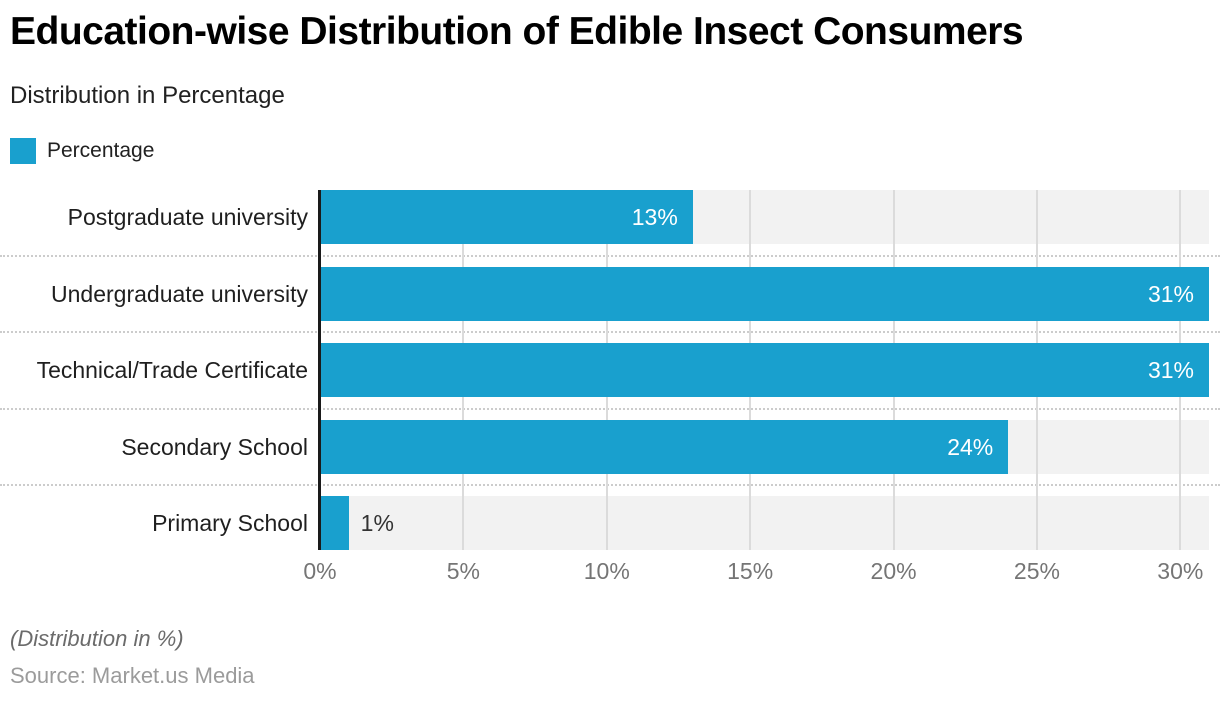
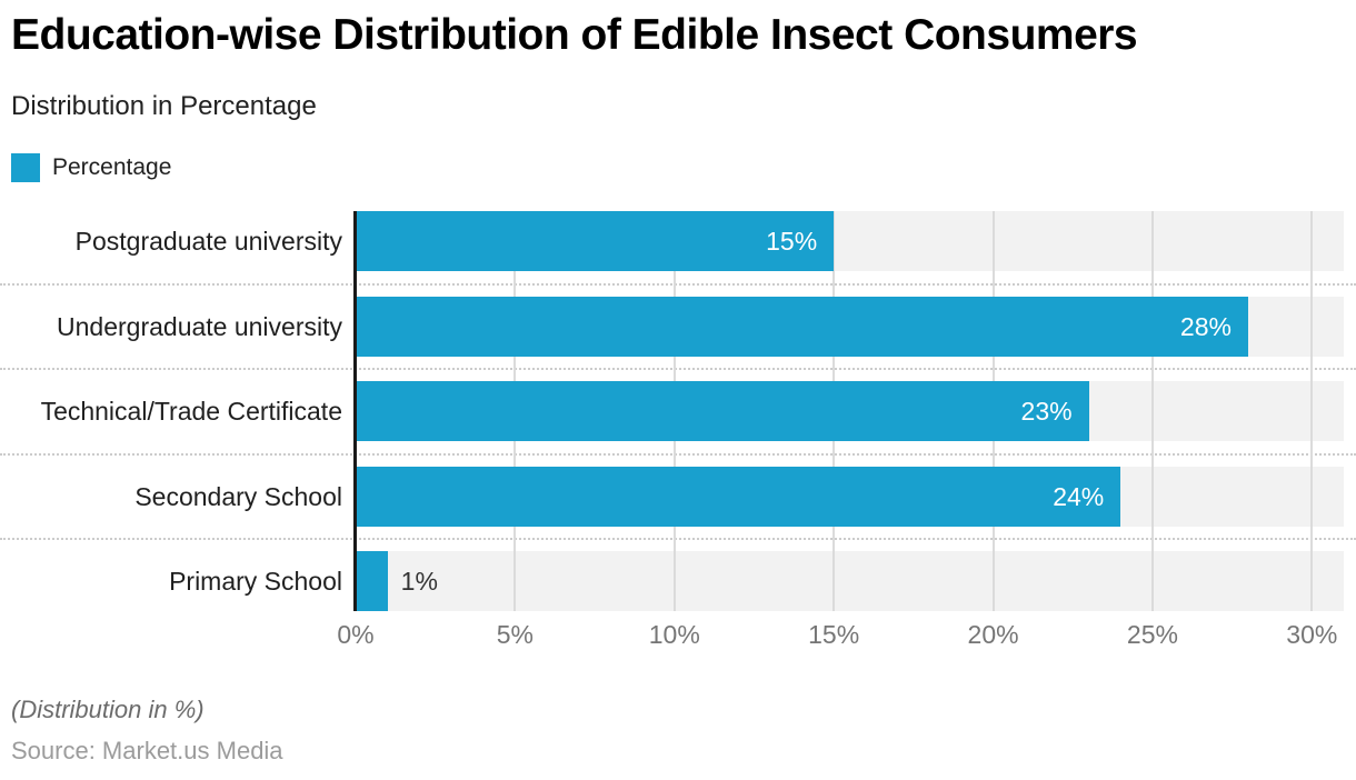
Postgraduate university: 13% -> 15%
Undergraduate university: 31% -> 28%
Technical/Trade Certificate: 31% -> 23%
